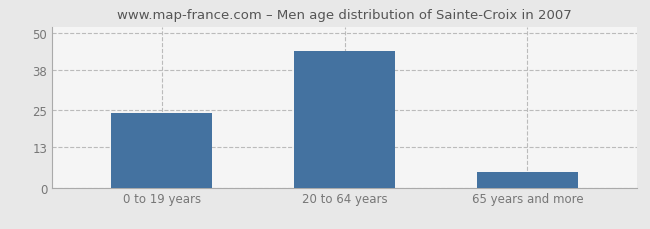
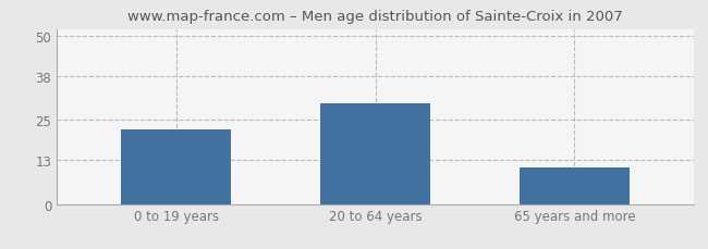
0 to 19 years: 24 -> 22
20 to 64 years: 44 -> 30
65 years and more: 5 -> 11
